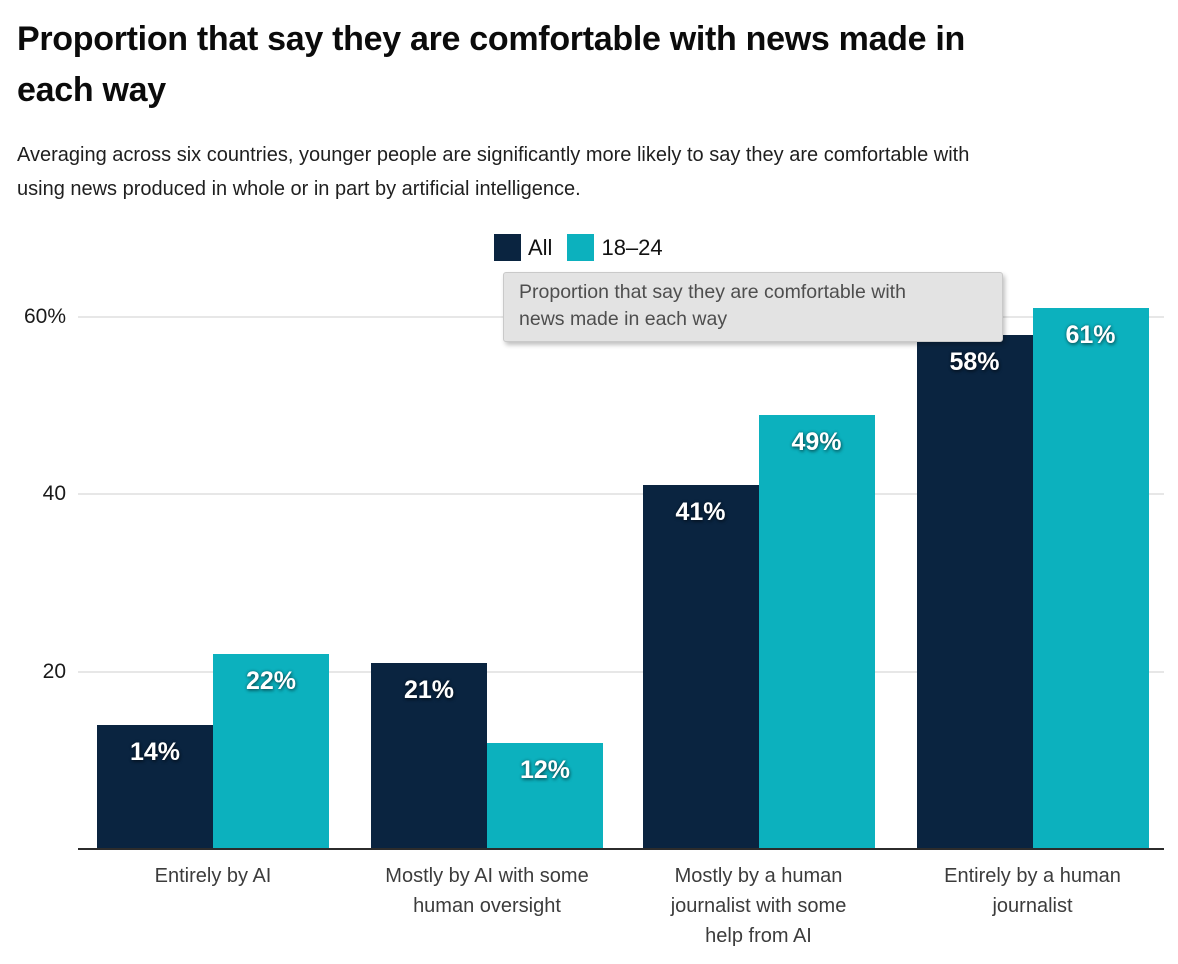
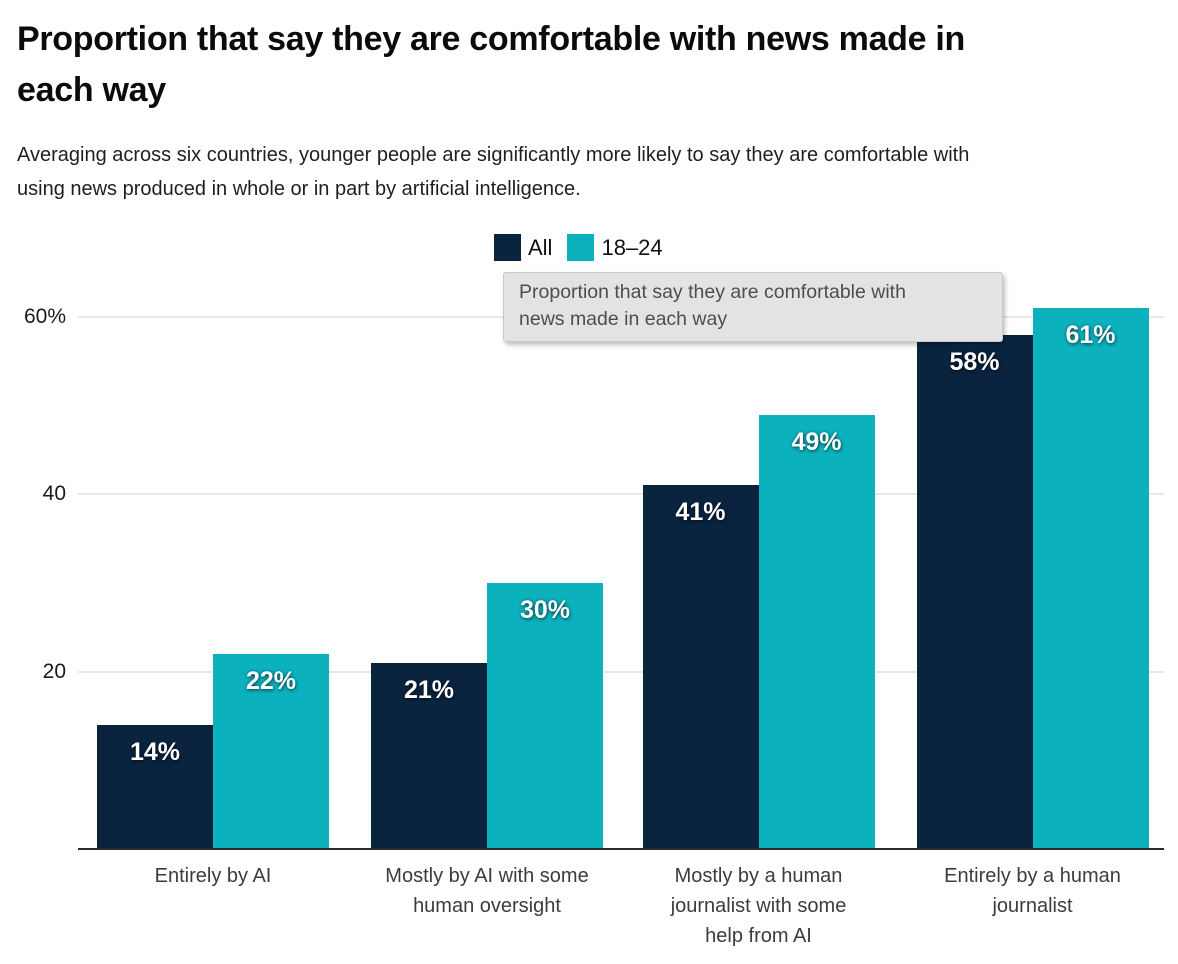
18–24/Mostly by AI with some human oversight: 12% -> 30%
